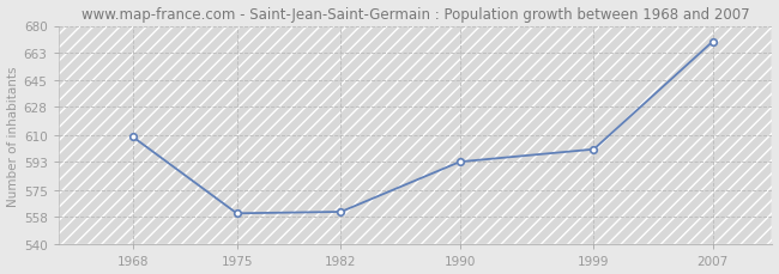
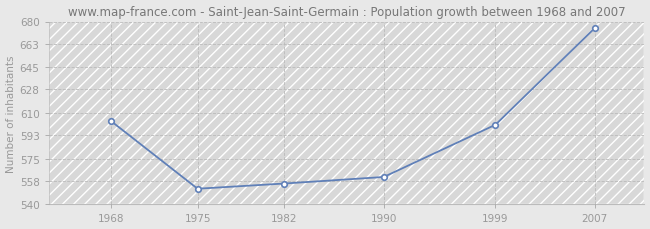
1968: 609 -> 604
1975: 560 -> 552
1982: 561 -> 556
1990: 593 -> 561
2007: 670 -> 675
